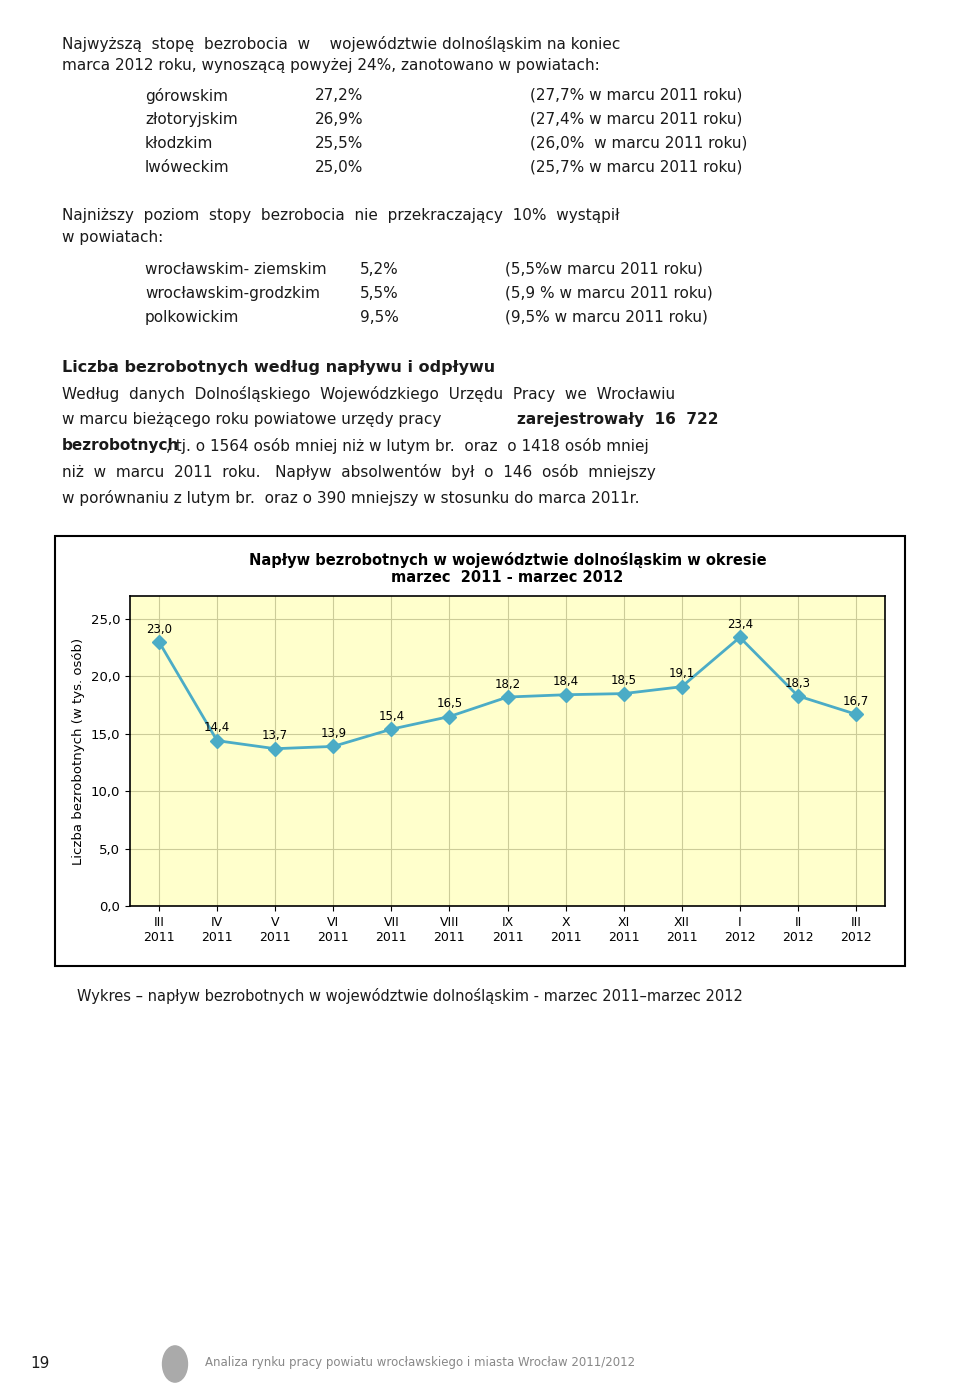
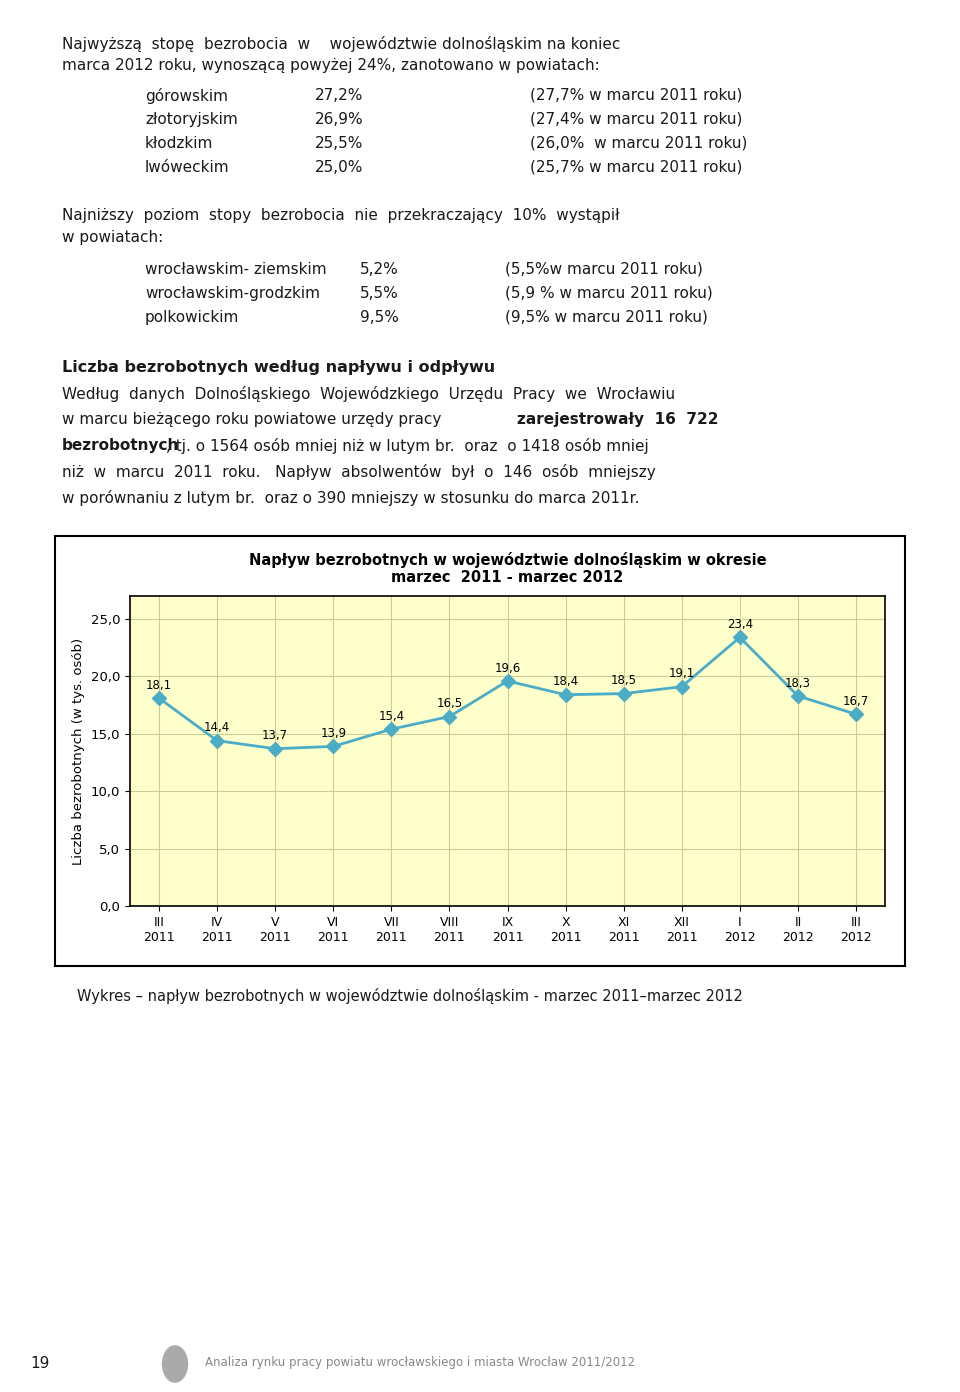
III 2011: 23,0 -> 18,1
IX 2011: 18,2 -> 19,6
